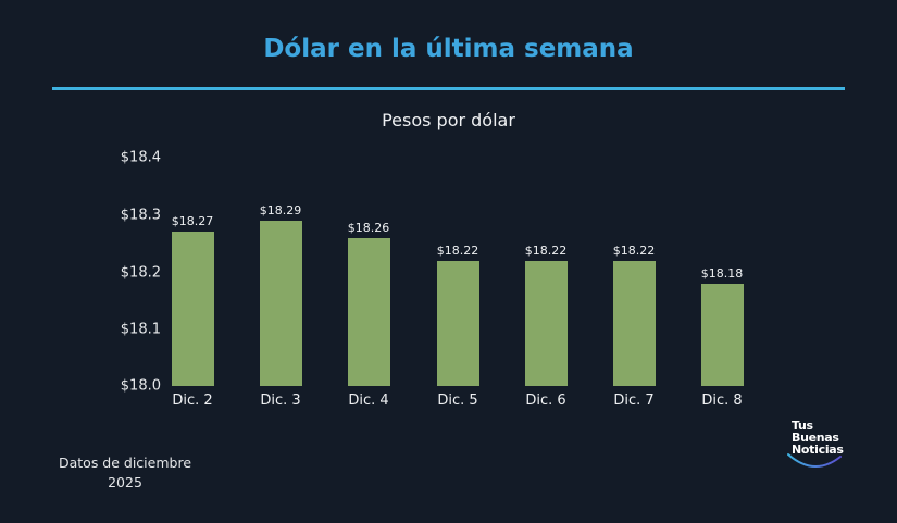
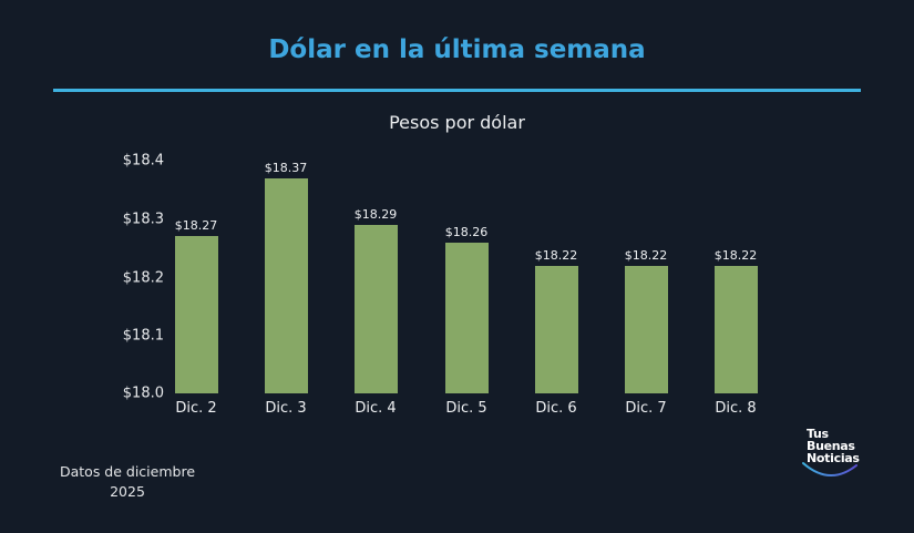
Dic. 3: $18.29 -> $18.37
Dic. 4: $18.26 -> $18.29
Dic. 5: $18.22 -> $18.26
Dic. 8: $18.18 -> $18.22
